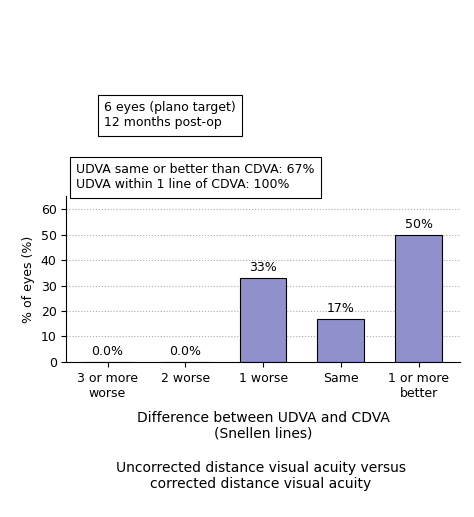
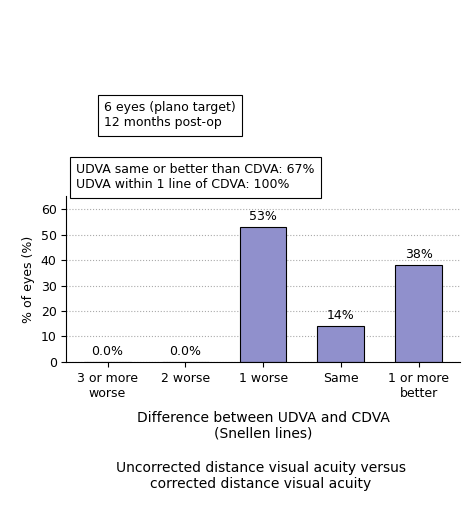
1 worse: 33% -> 53%
Same: 17% -> 14%
1 or more better: 50% -> 38%
